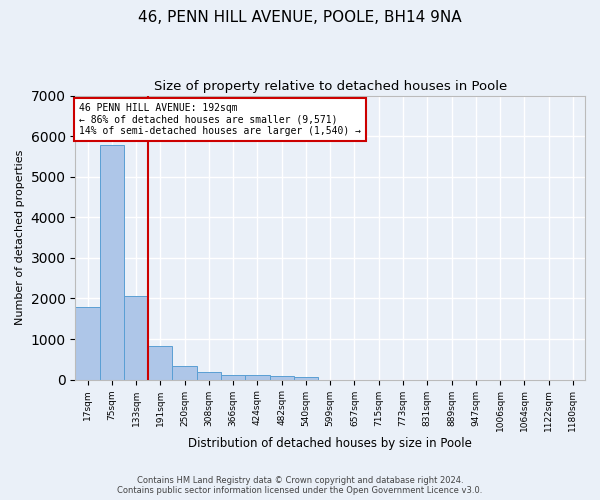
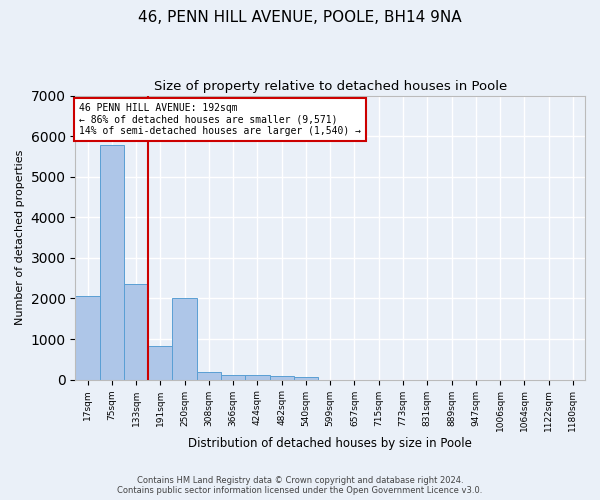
17sqm: 1780 -> 2050
133sqm: 2070 -> 2350
250sqm: 340 -> 2000
